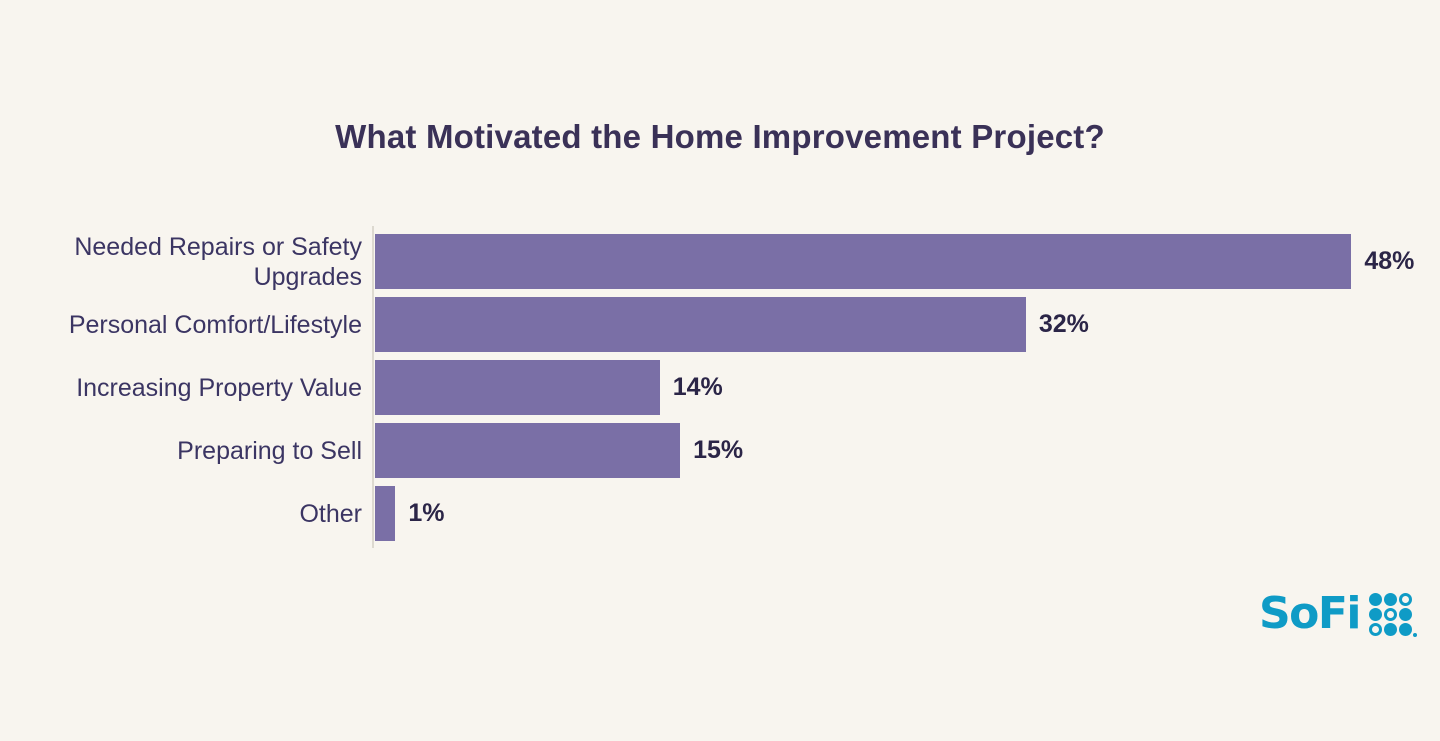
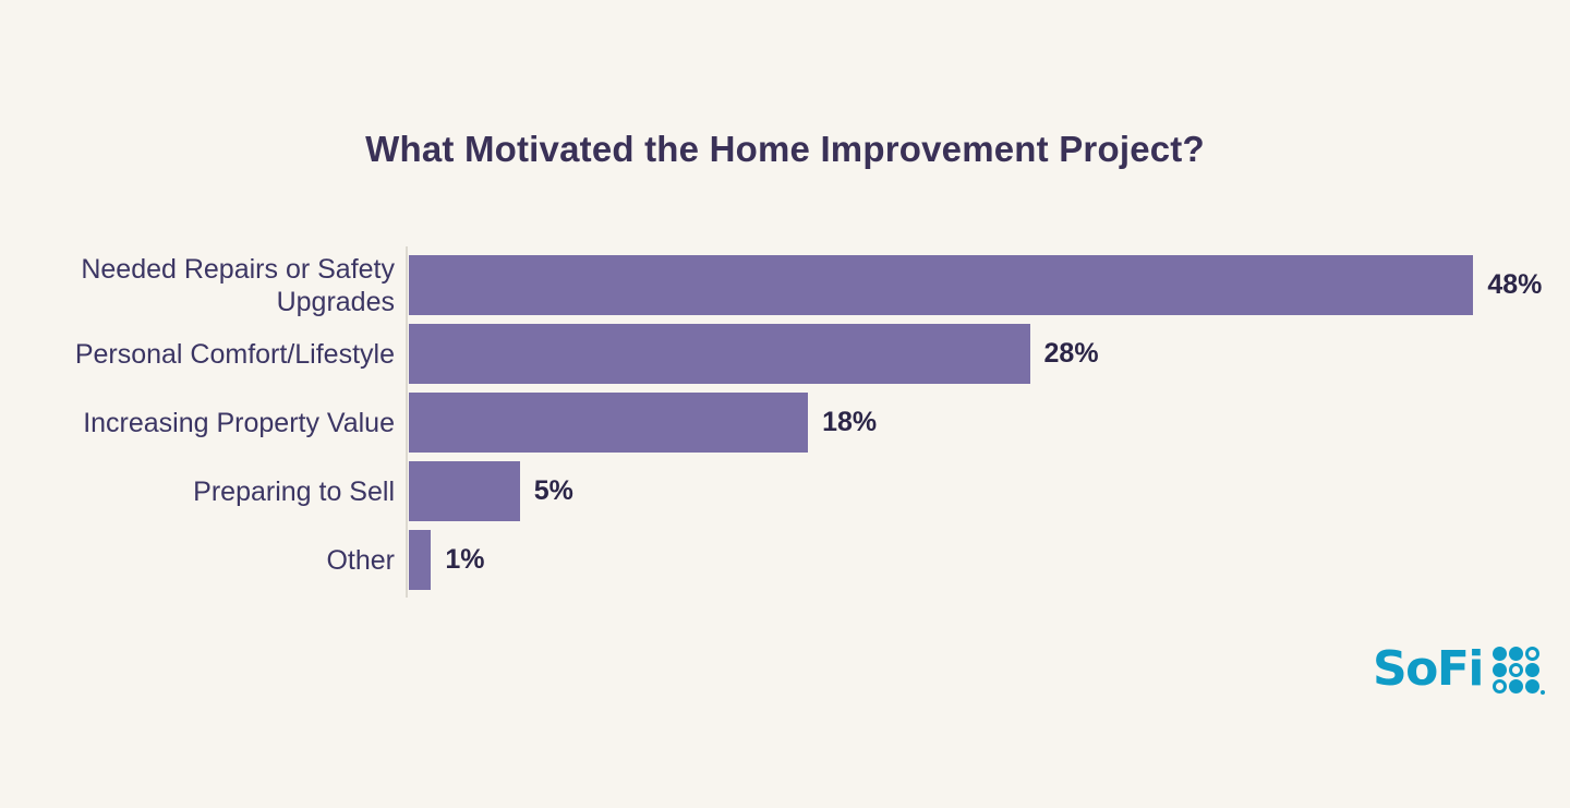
Personal Comfort/Lifestyle: 32% -> 28%
Increasing Property Value: 14% -> 18%
Preparing to Sell: 15% -> 5%
